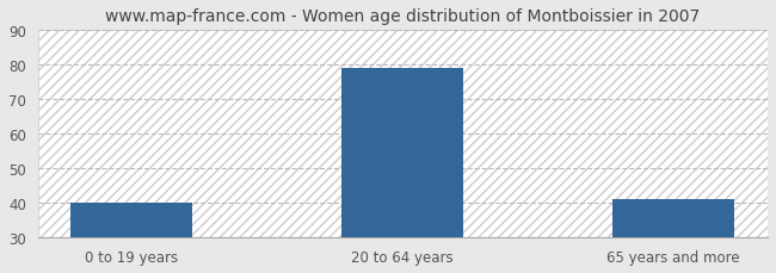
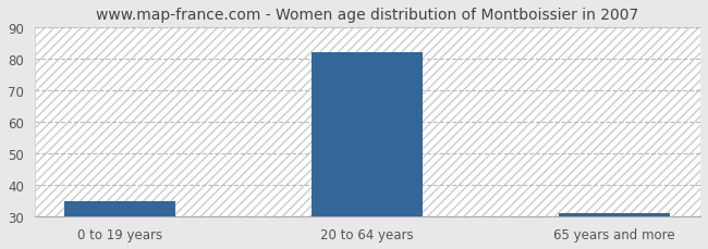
0 to 19 years: 40 -> 35
20 to 64 years: 79 -> 82
65 years and more: 41 -> 31
